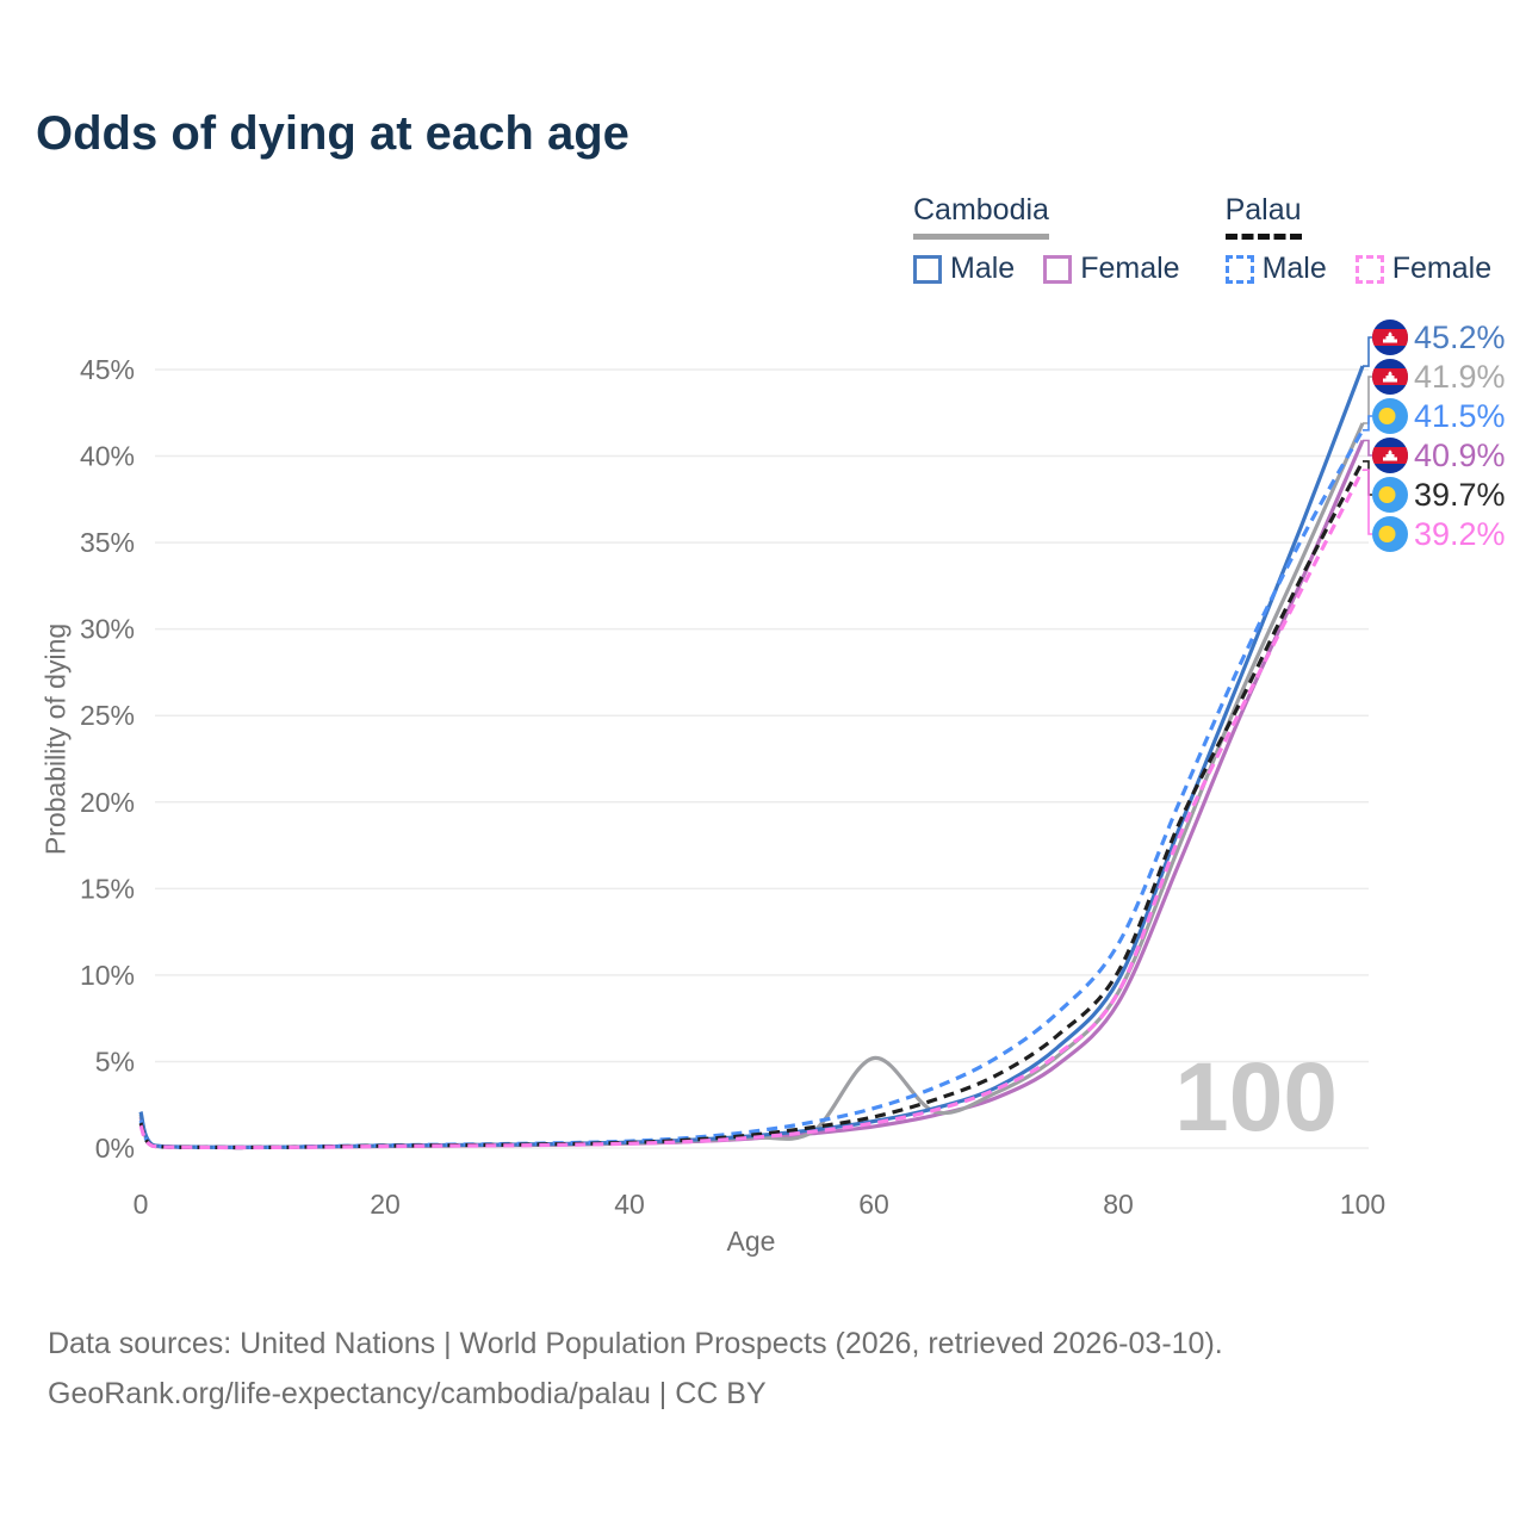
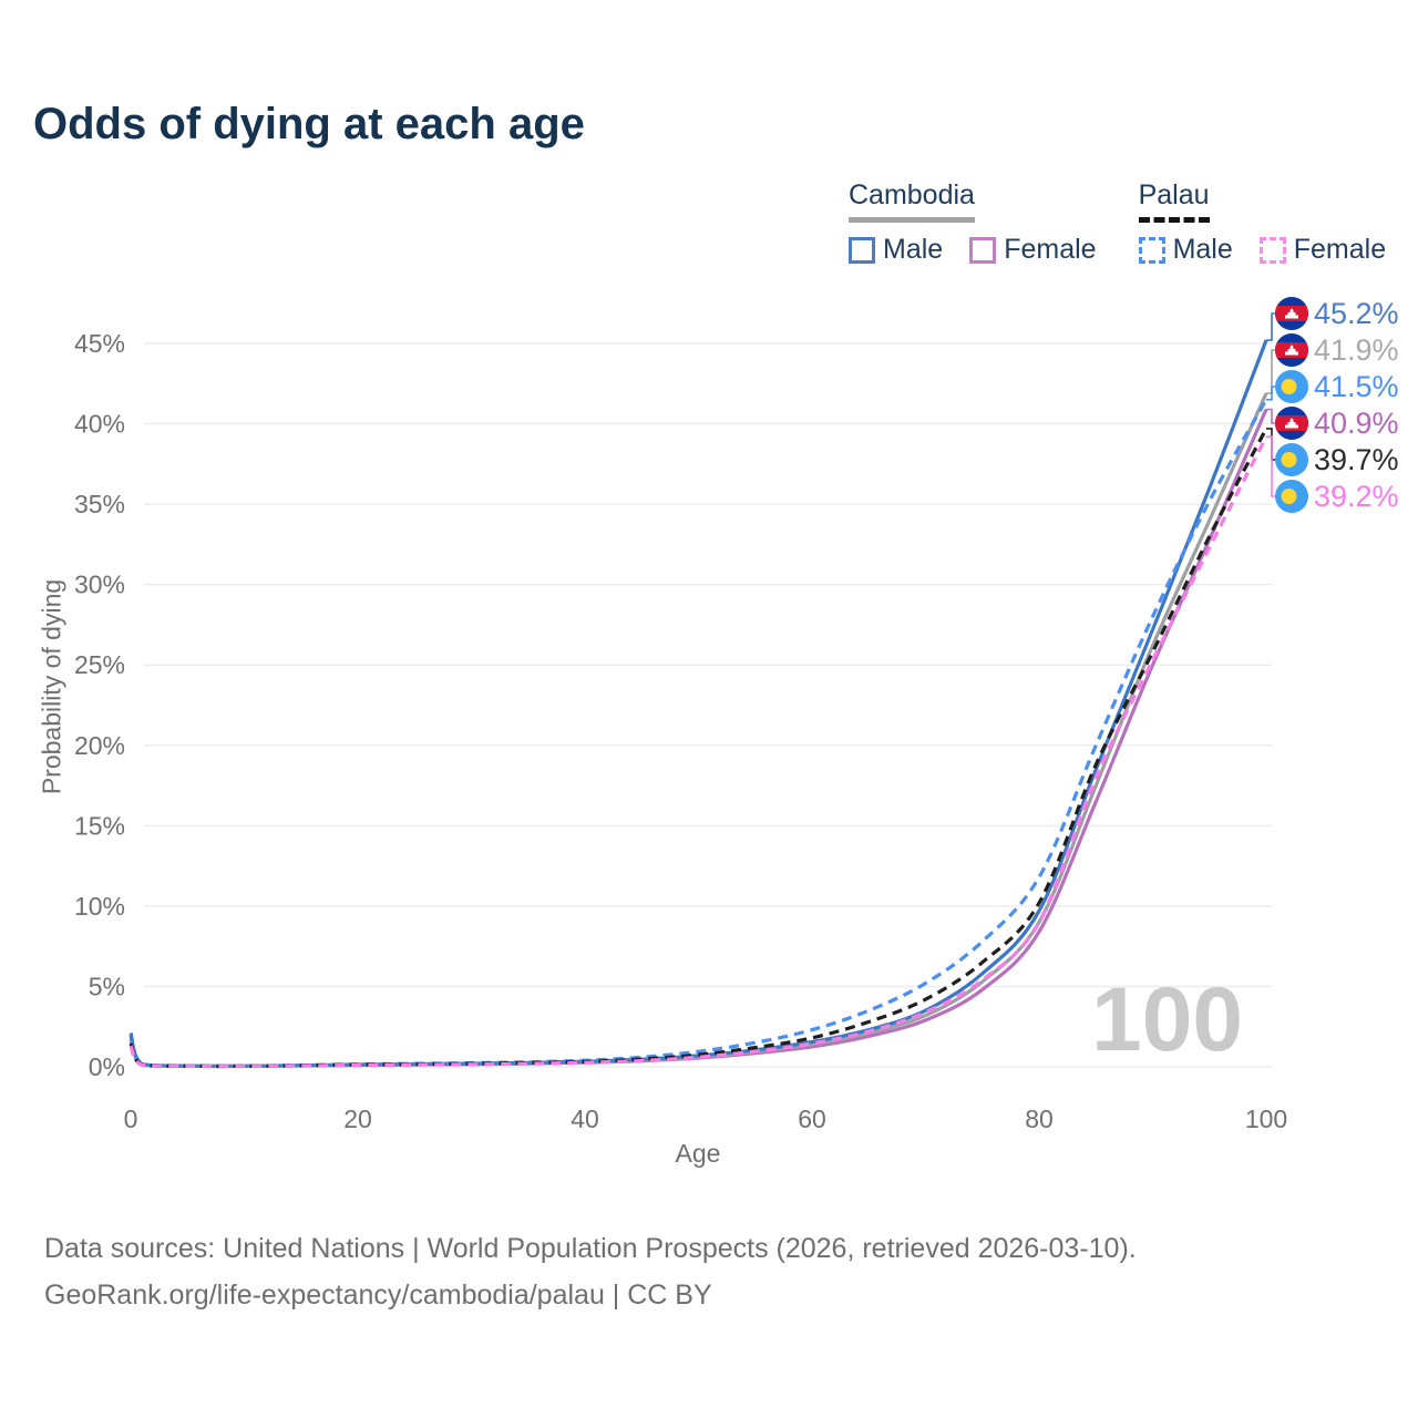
Cambodia/60: 5.2% -> 1.4%
